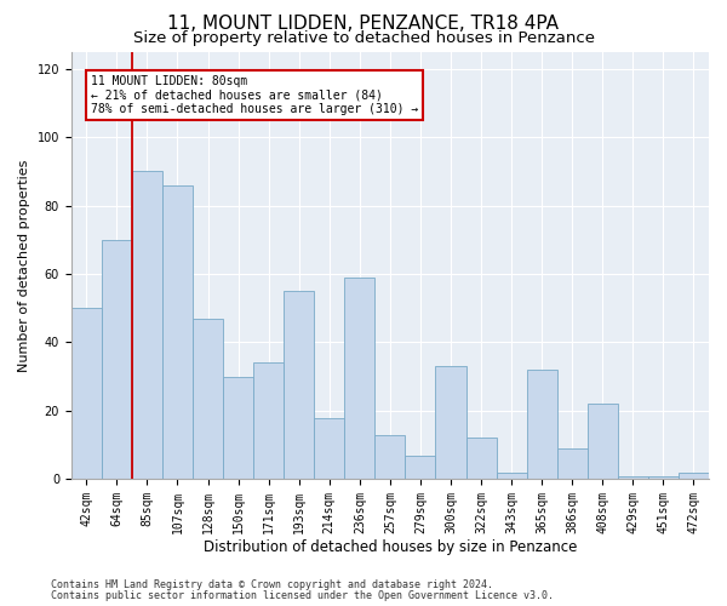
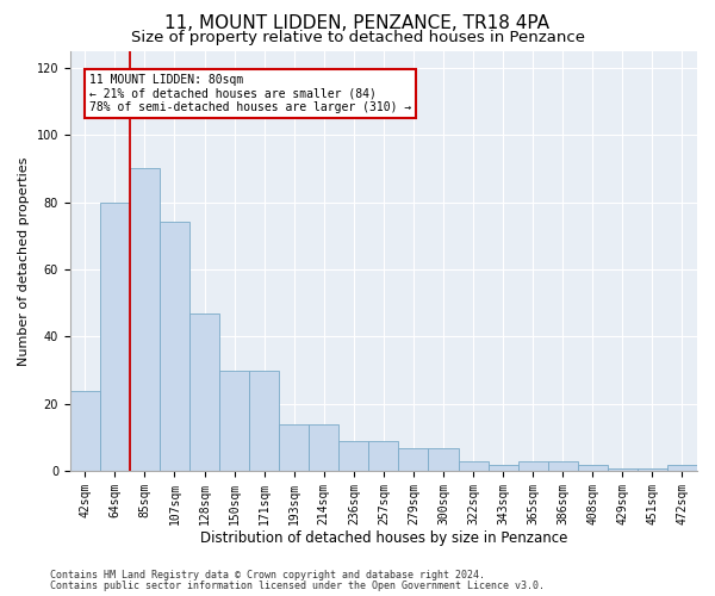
42sqm: 50 -> 24
64sqm: 70 -> 80
107sqm: 86 -> 74
171sqm: 34 -> 30
193sqm: 55 -> 14
214sqm: 18 -> 14
236sqm: 59 -> 9
257sqm: 13 -> 9
300sqm: 33 -> 7
322sqm: 12 -> 3
365sqm: 32 -> 3
386sqm: 9 -> 3
408sqm: 22 -> 2
